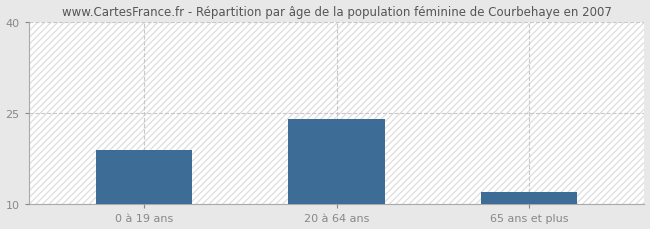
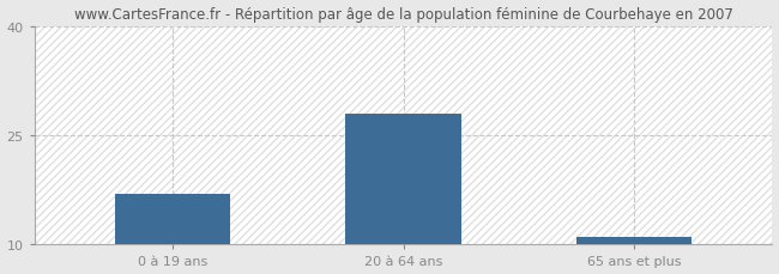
0 à 19 ans: 19 -> 17
20 à 64 ans: 24 -> 28
65 ans et plus: 12 -> 11
